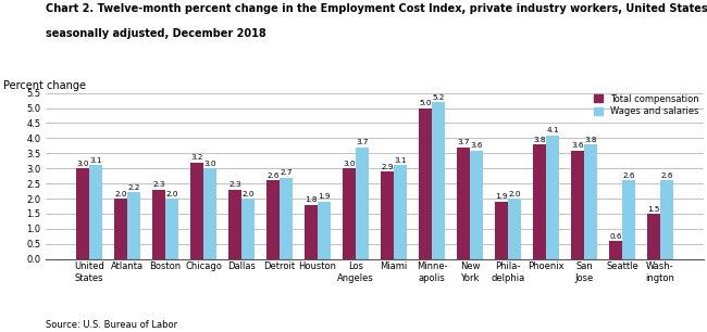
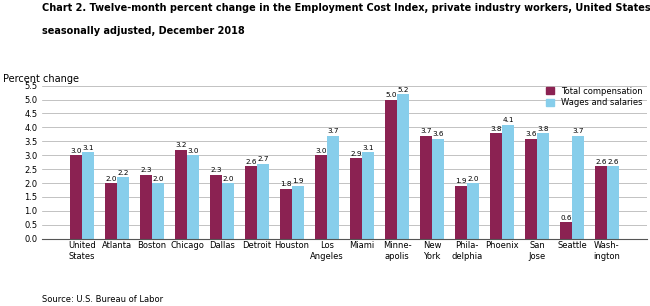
Wages and salaries/Seattle: 2.6 -> 3.7
Total compensation/Wash- ington: 1.5 -> 2.6
